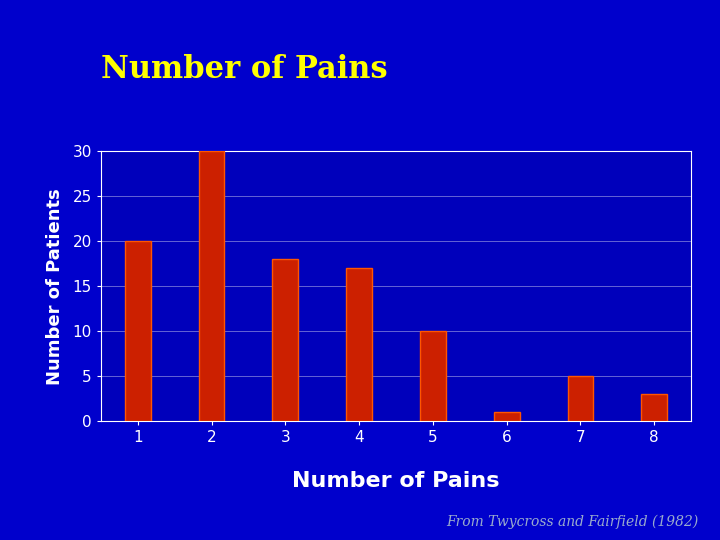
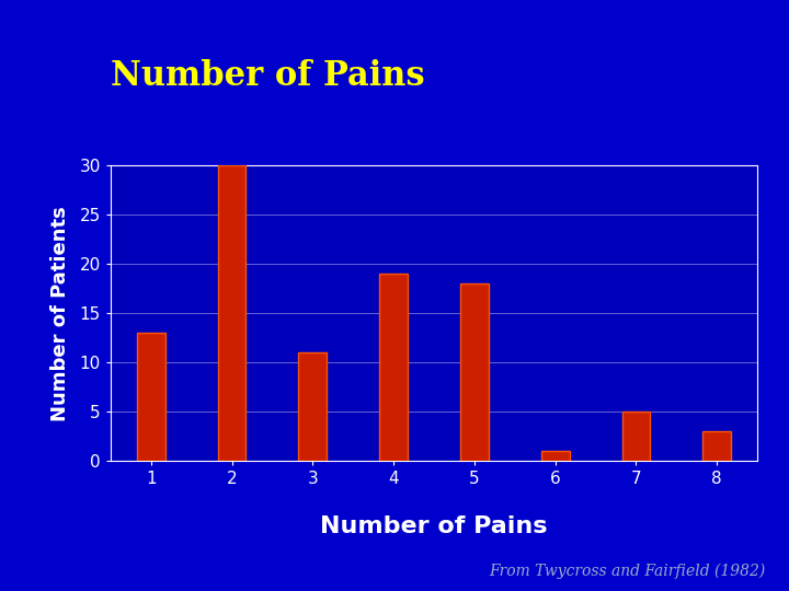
1: 20 -> 13
3: 18 -> 11
4: 17 -> 19
5: 10 -> 18
